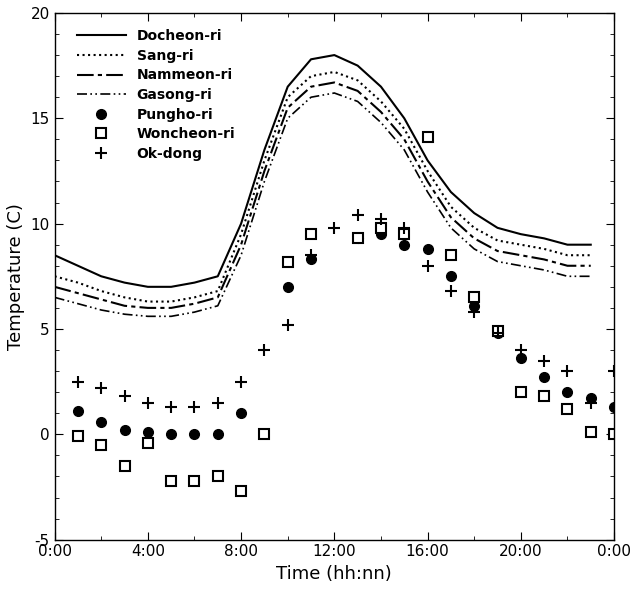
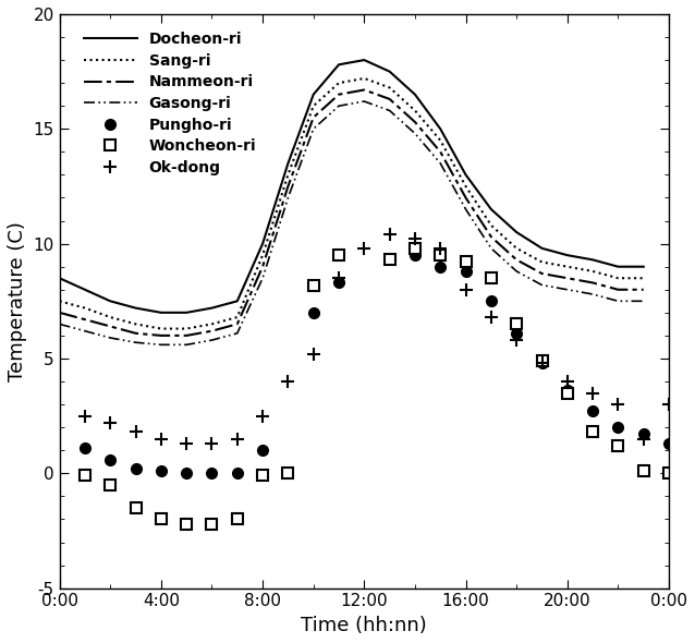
Woncheon-ri/4:00: -0.4 -> -2.0
Woncheon-ri/8:00: -2.7 -> -0.1
Woncheon-ri/16:00: 14.1 -> 9.2
Woncheon-ri/20:00: 2.0 -> 3.5
